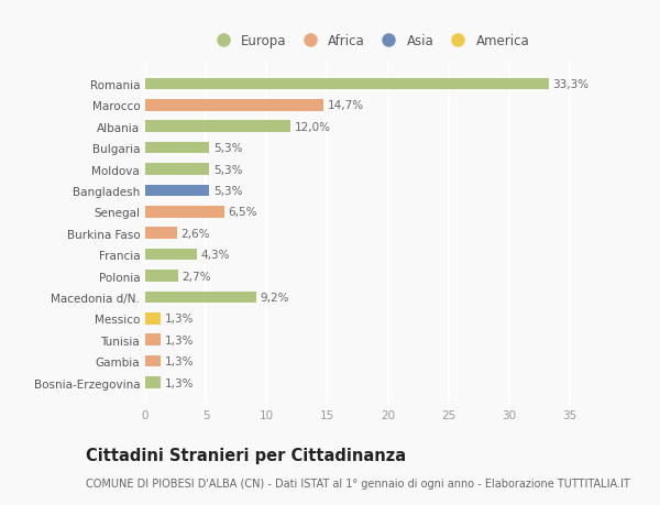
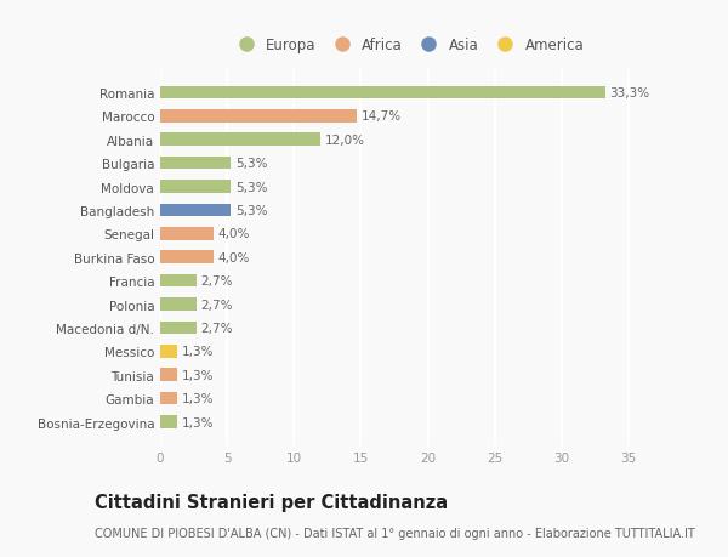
Senegal: 6,5% -> 4,0%
Burkina Faso: 2,6% -> 4,0%
Francia: 4,3% -> 2,7%
Macedonia d/N.: 9,2% -> 2,7%
